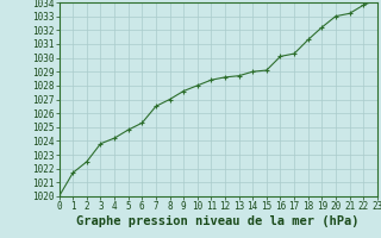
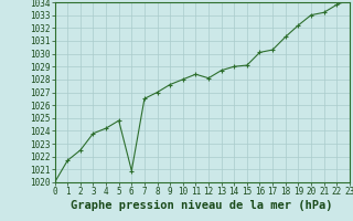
6: 1025.3 -> 1020.9
12: 1028.6 -> 1028.1
